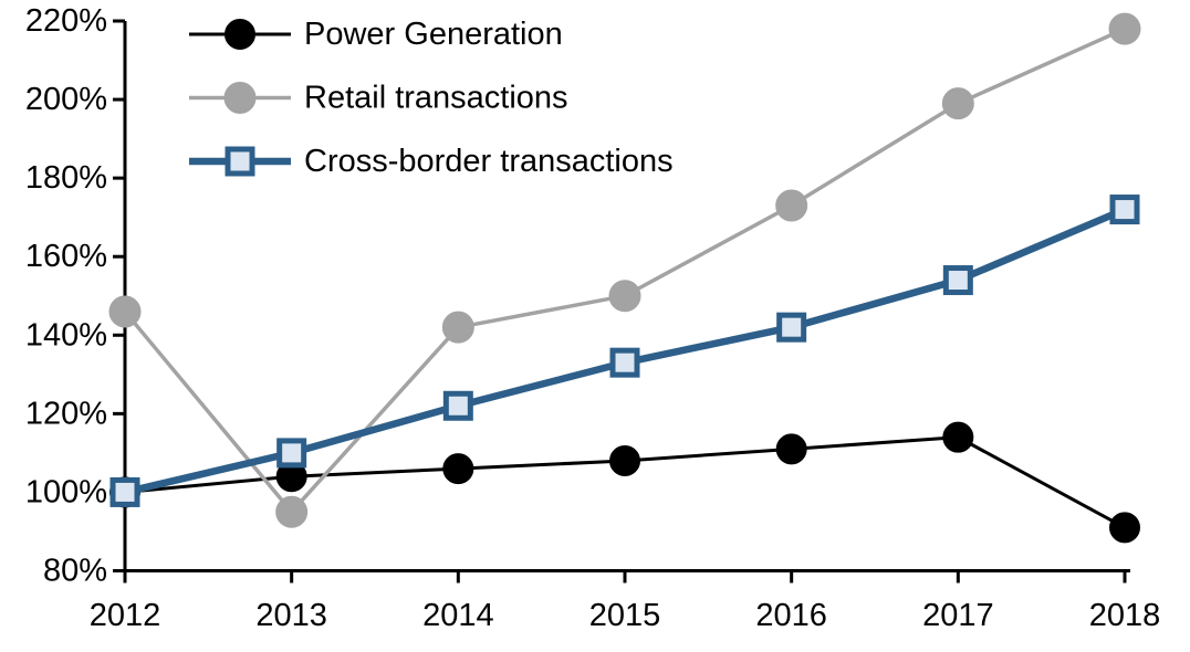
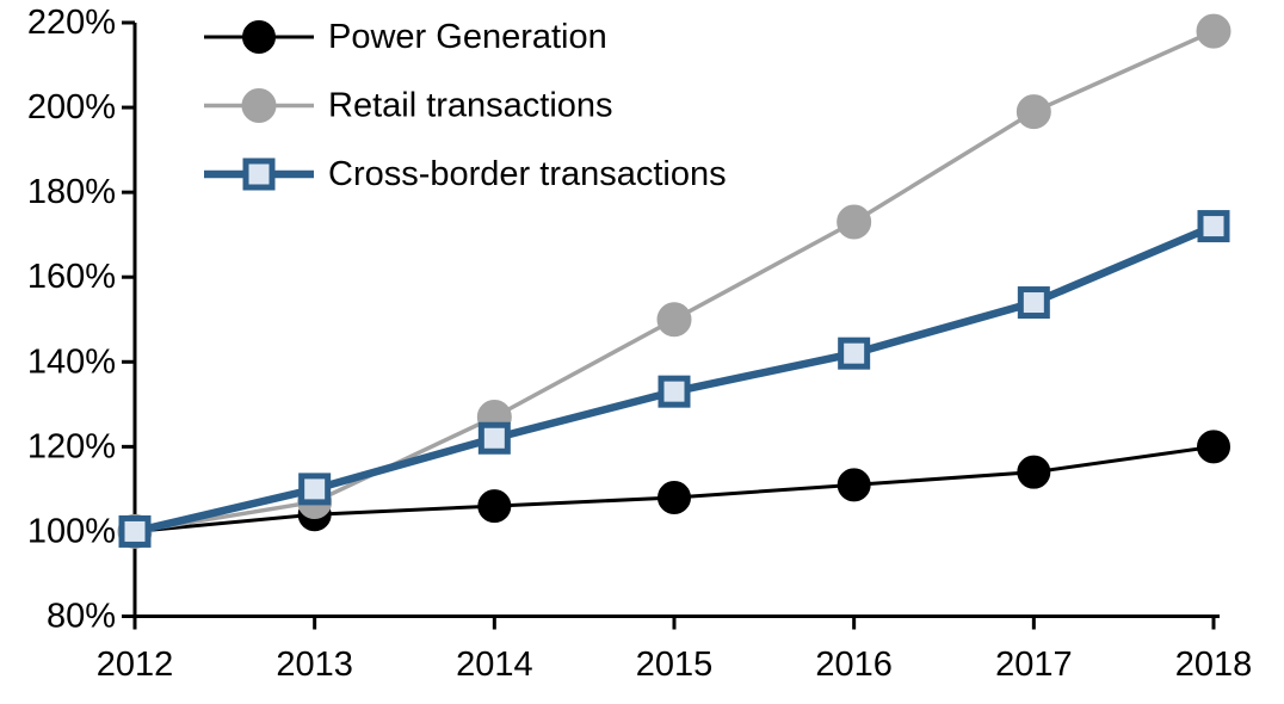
Retail transactions/2012: 146% -> 100%
Retail transactions/2013: 95% -> 107%
Retail transactions/2014: 142% -> 127%
Power Generation/2018: 91% -> 120%
